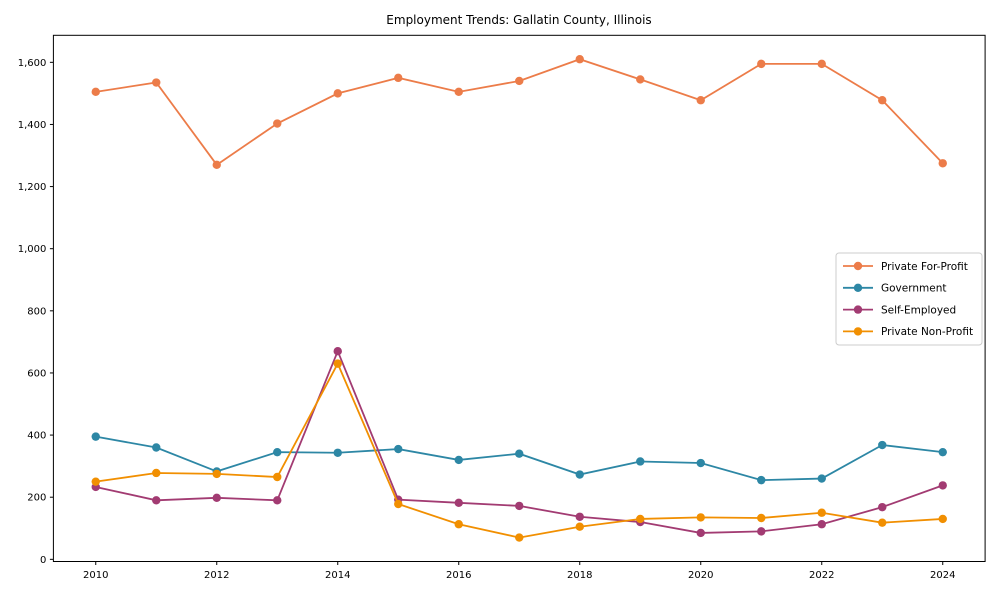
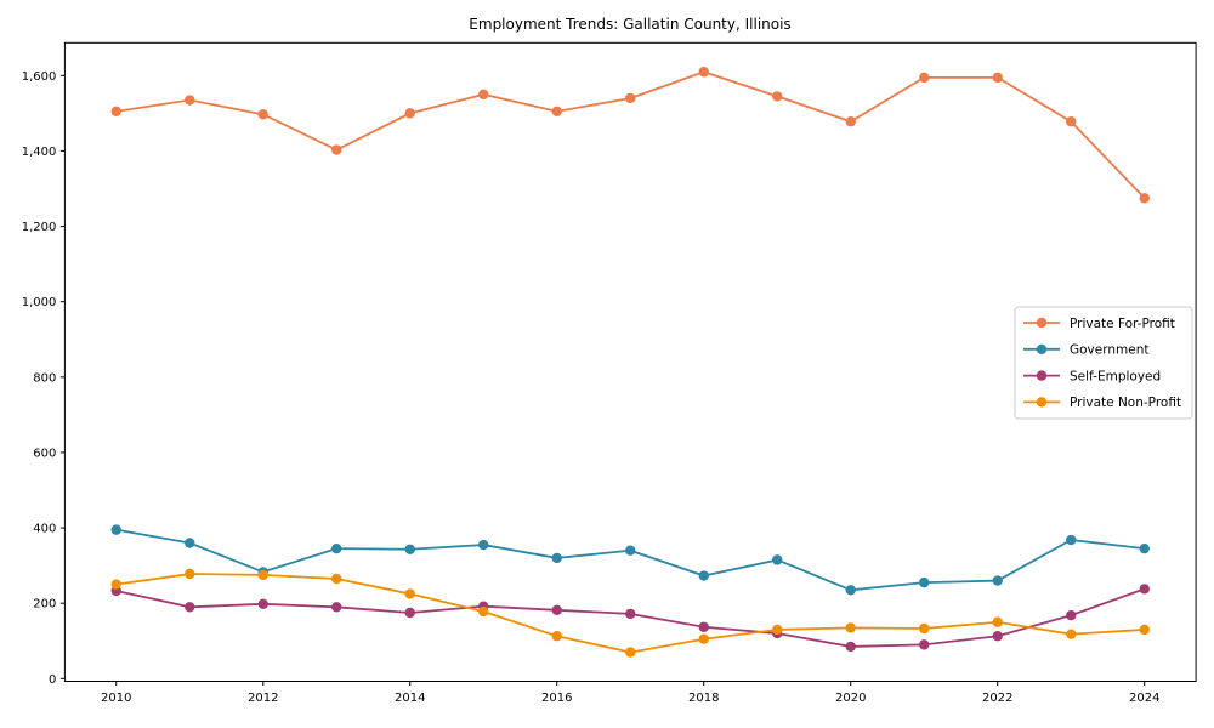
Private For-Profit/2012: 1270 -> 1500
Self-Employed/2014: 670 -> 180
Private Non-Profit/2014: 630 -> 220
Government/2020: 310 -> 240
